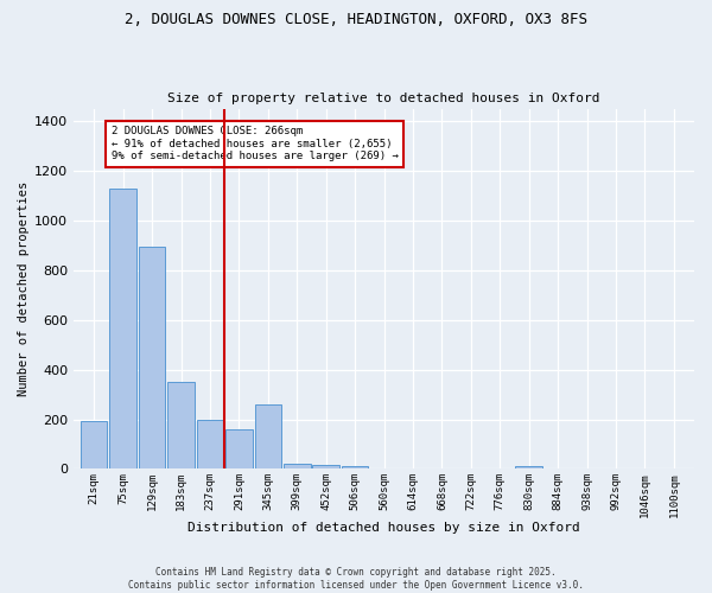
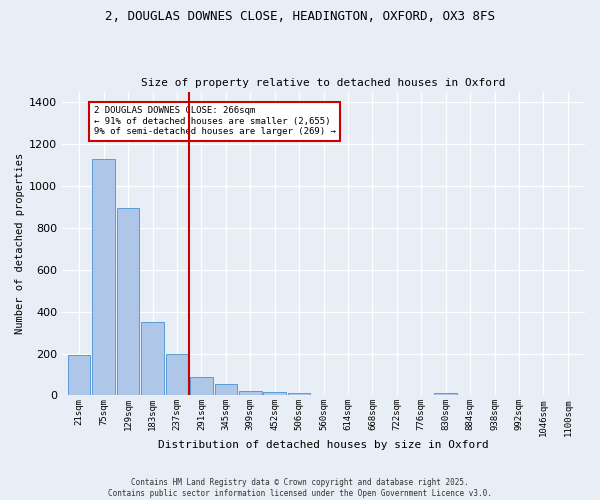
291sqm: 160 -> 90
345sqm: 260 -> 55
